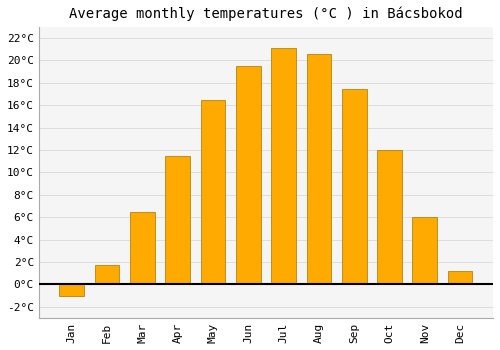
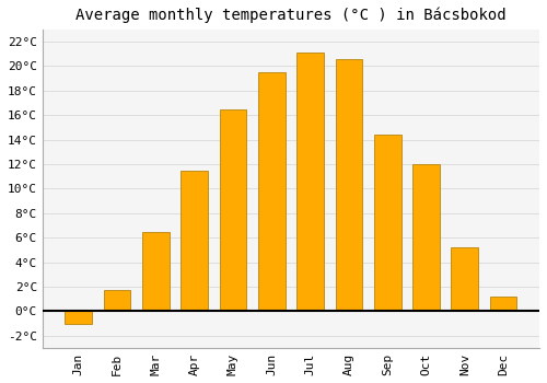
Sep: 17.4°C -> 14.4°C
Nov: 6.0°C -> 5.2°C
